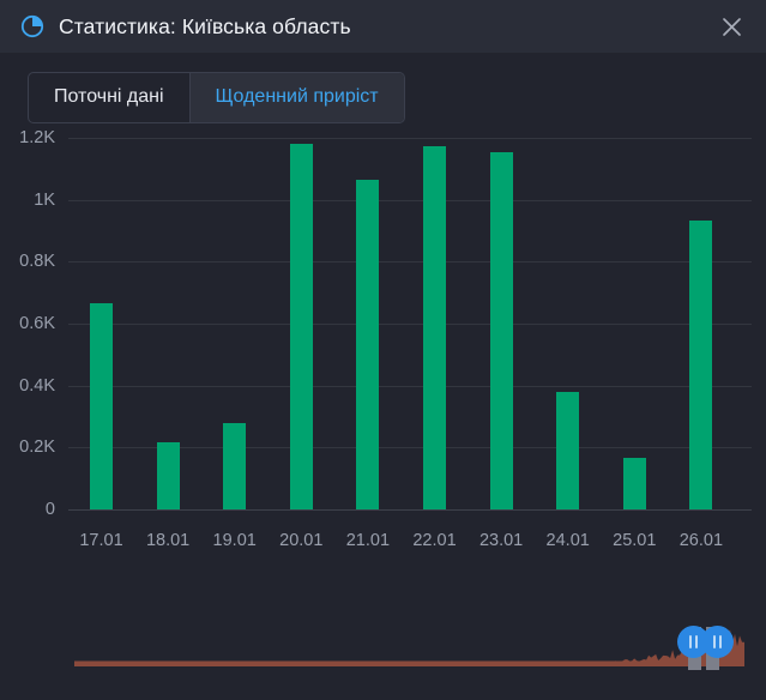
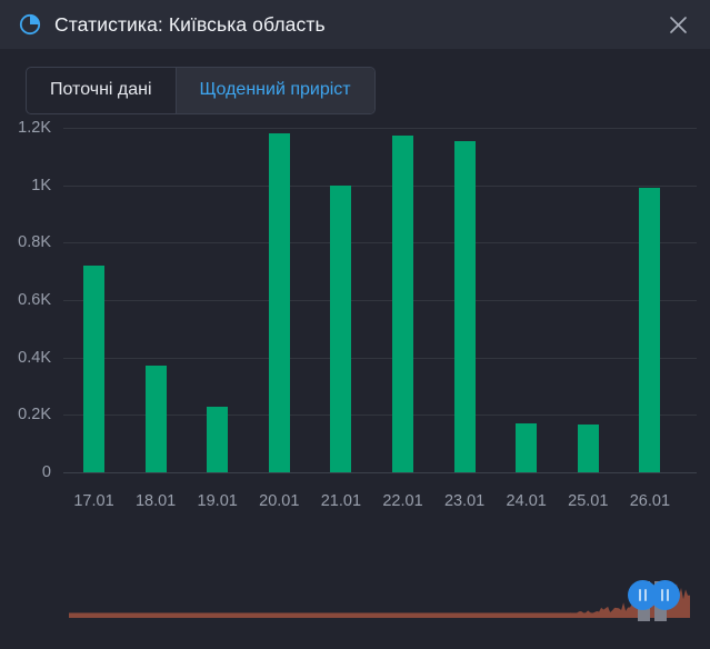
17.01: 0.67K -> 0.72K
18.01: 0.22K -> 0.37K
19.01: 0.28K -> 0.23K
21.01: 1.06K -> 1.00K
24.01: 0.38K -> 0.17K
26.01: 0.93K -> 0.99K
